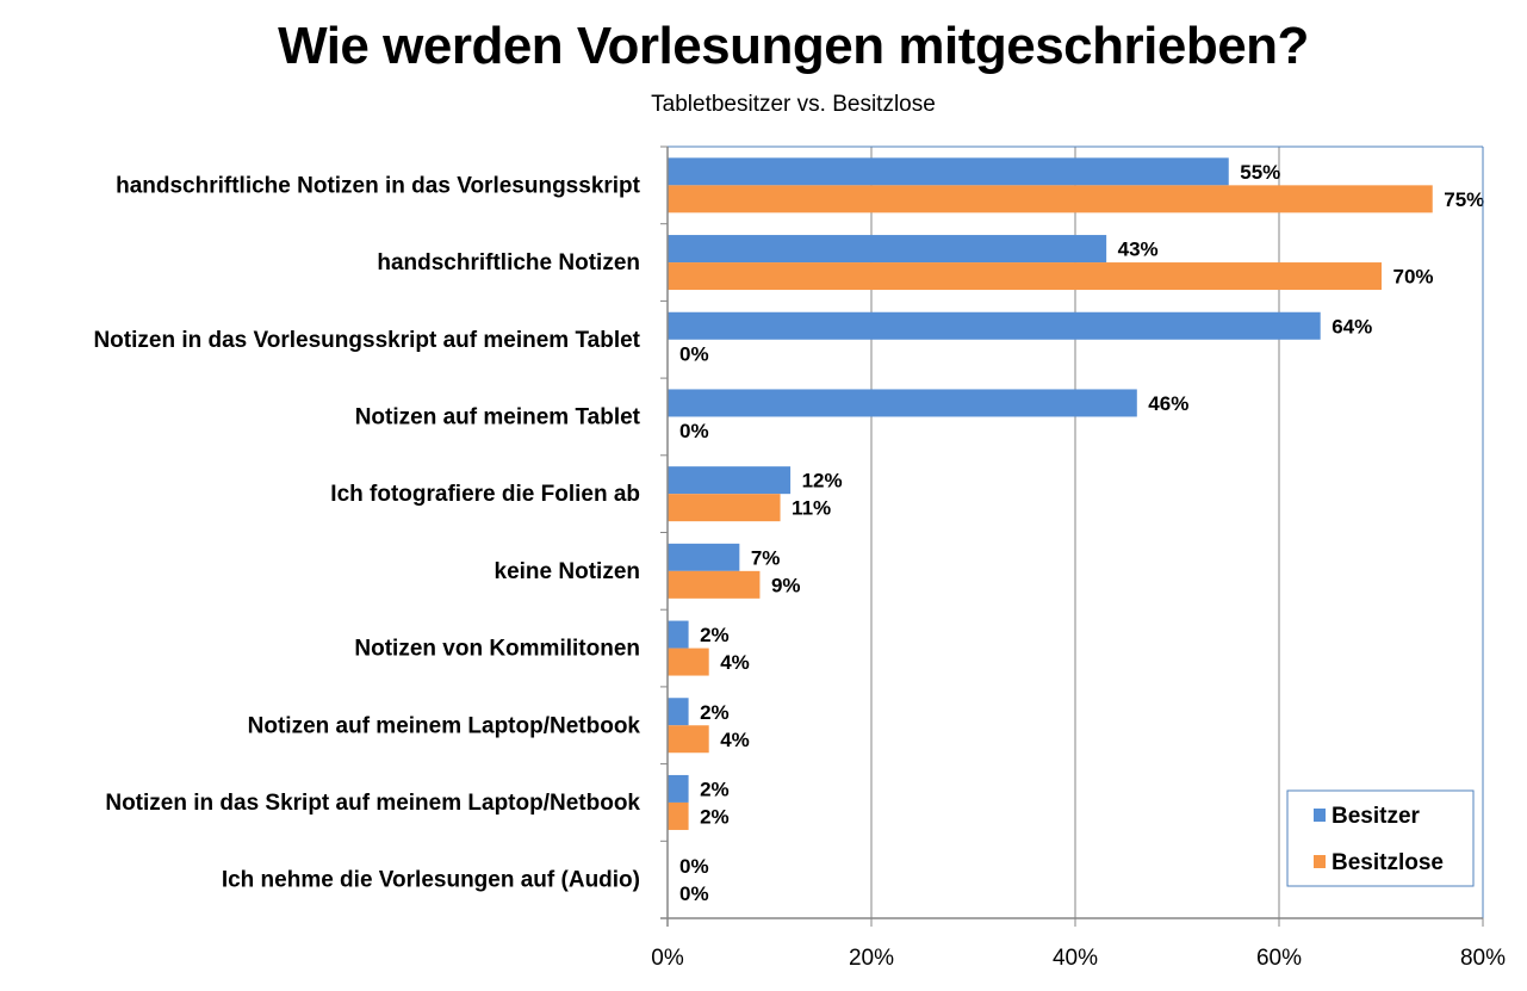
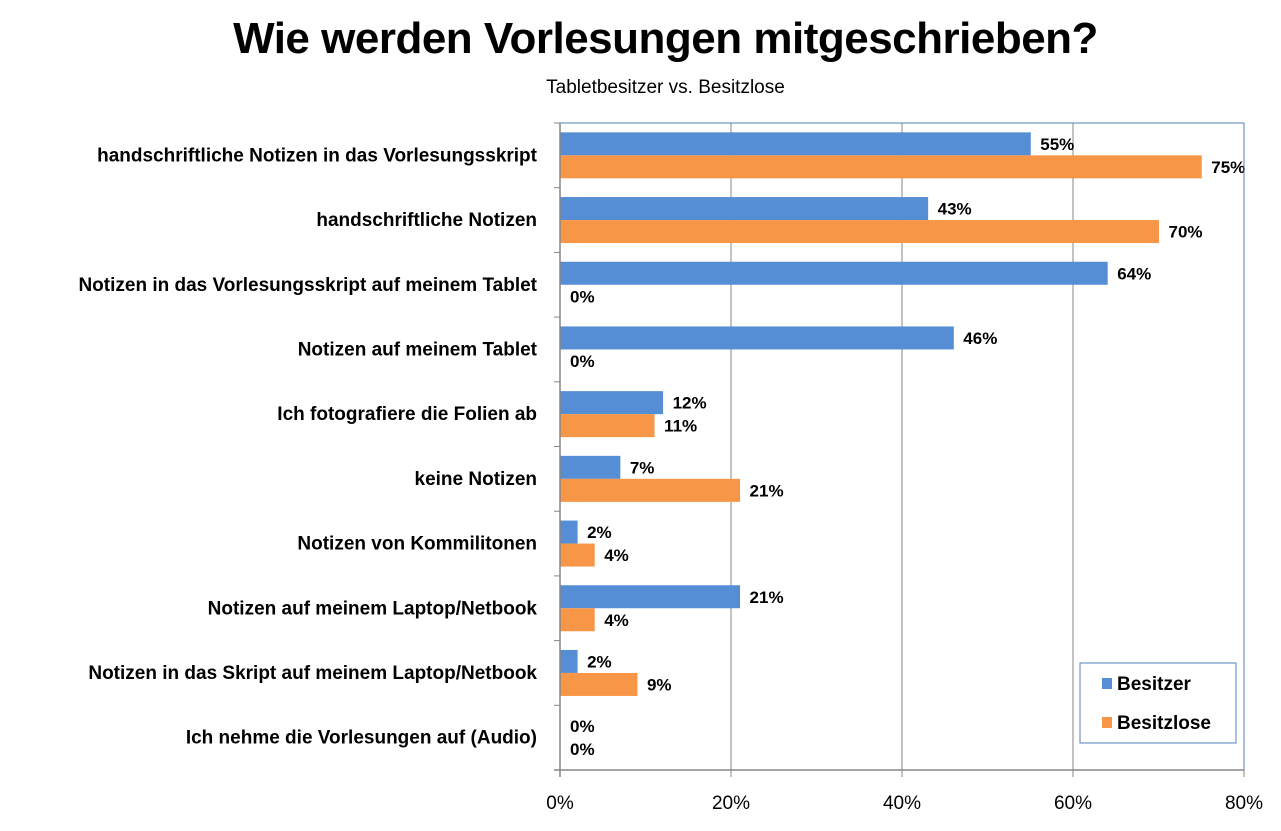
Besitzlose/keine Notizen: 9% -> 21%
Besitzer/Notizen auf meinem Laptop/Netbook: 2% -> 21%
Besitzlose/Notizen in das Skript auf meinem Laptop/Netbook: 2% -> 9%
